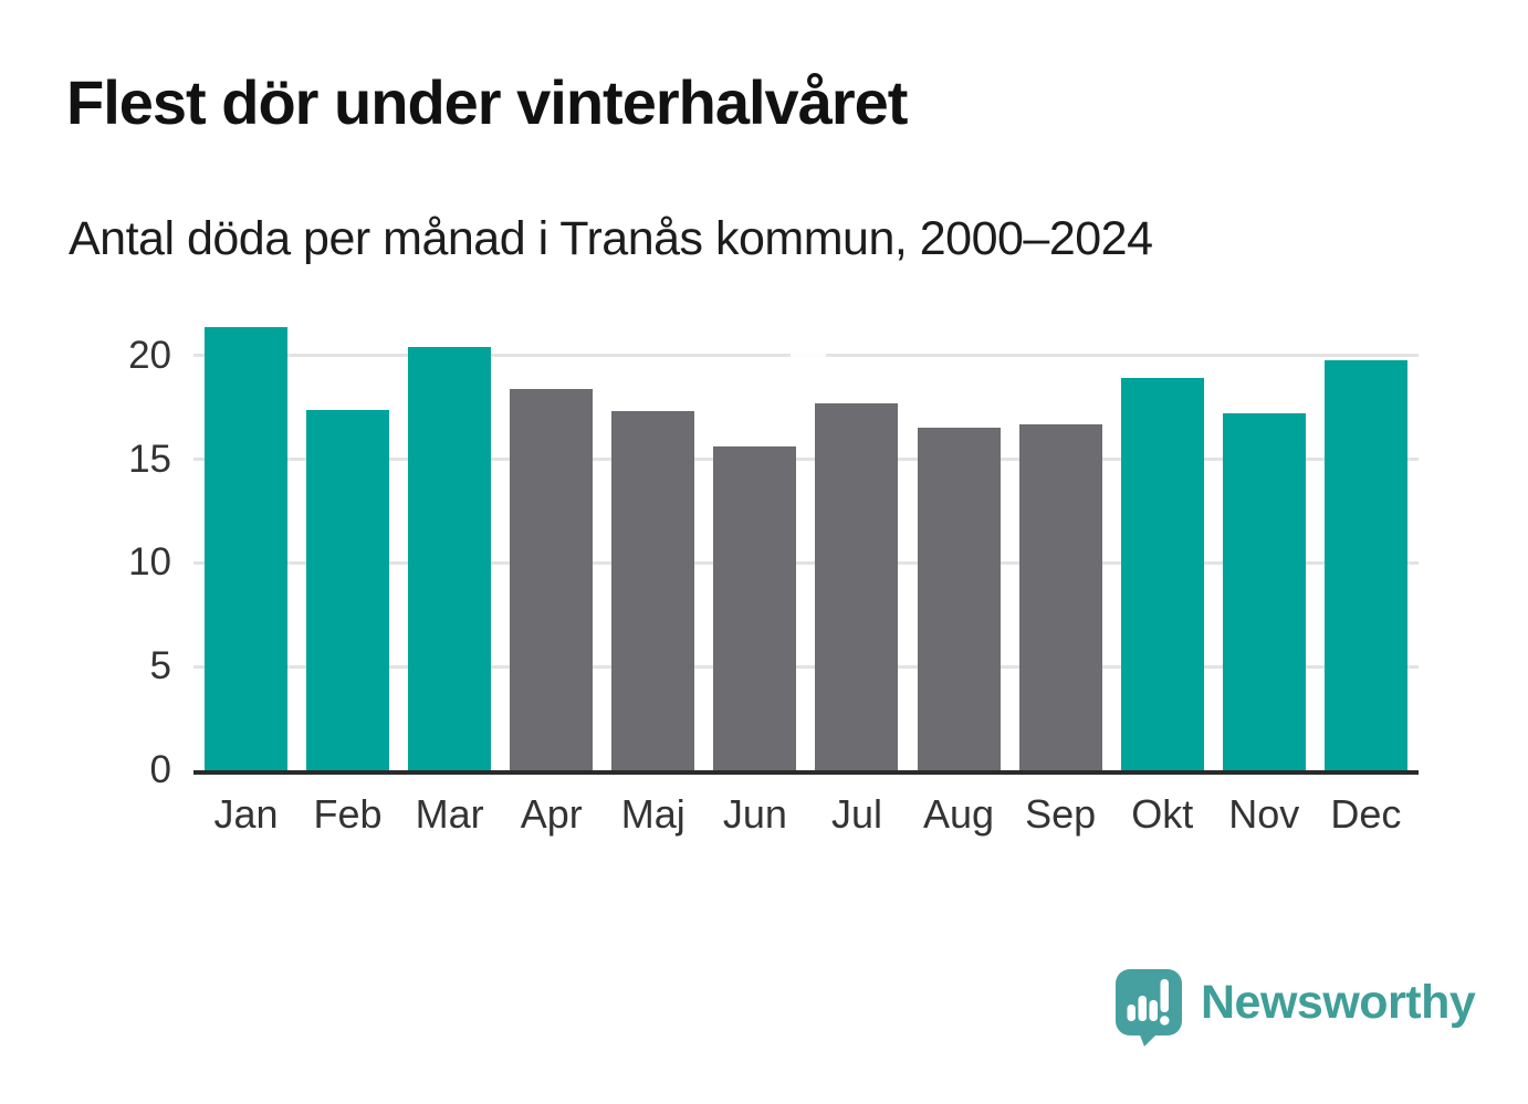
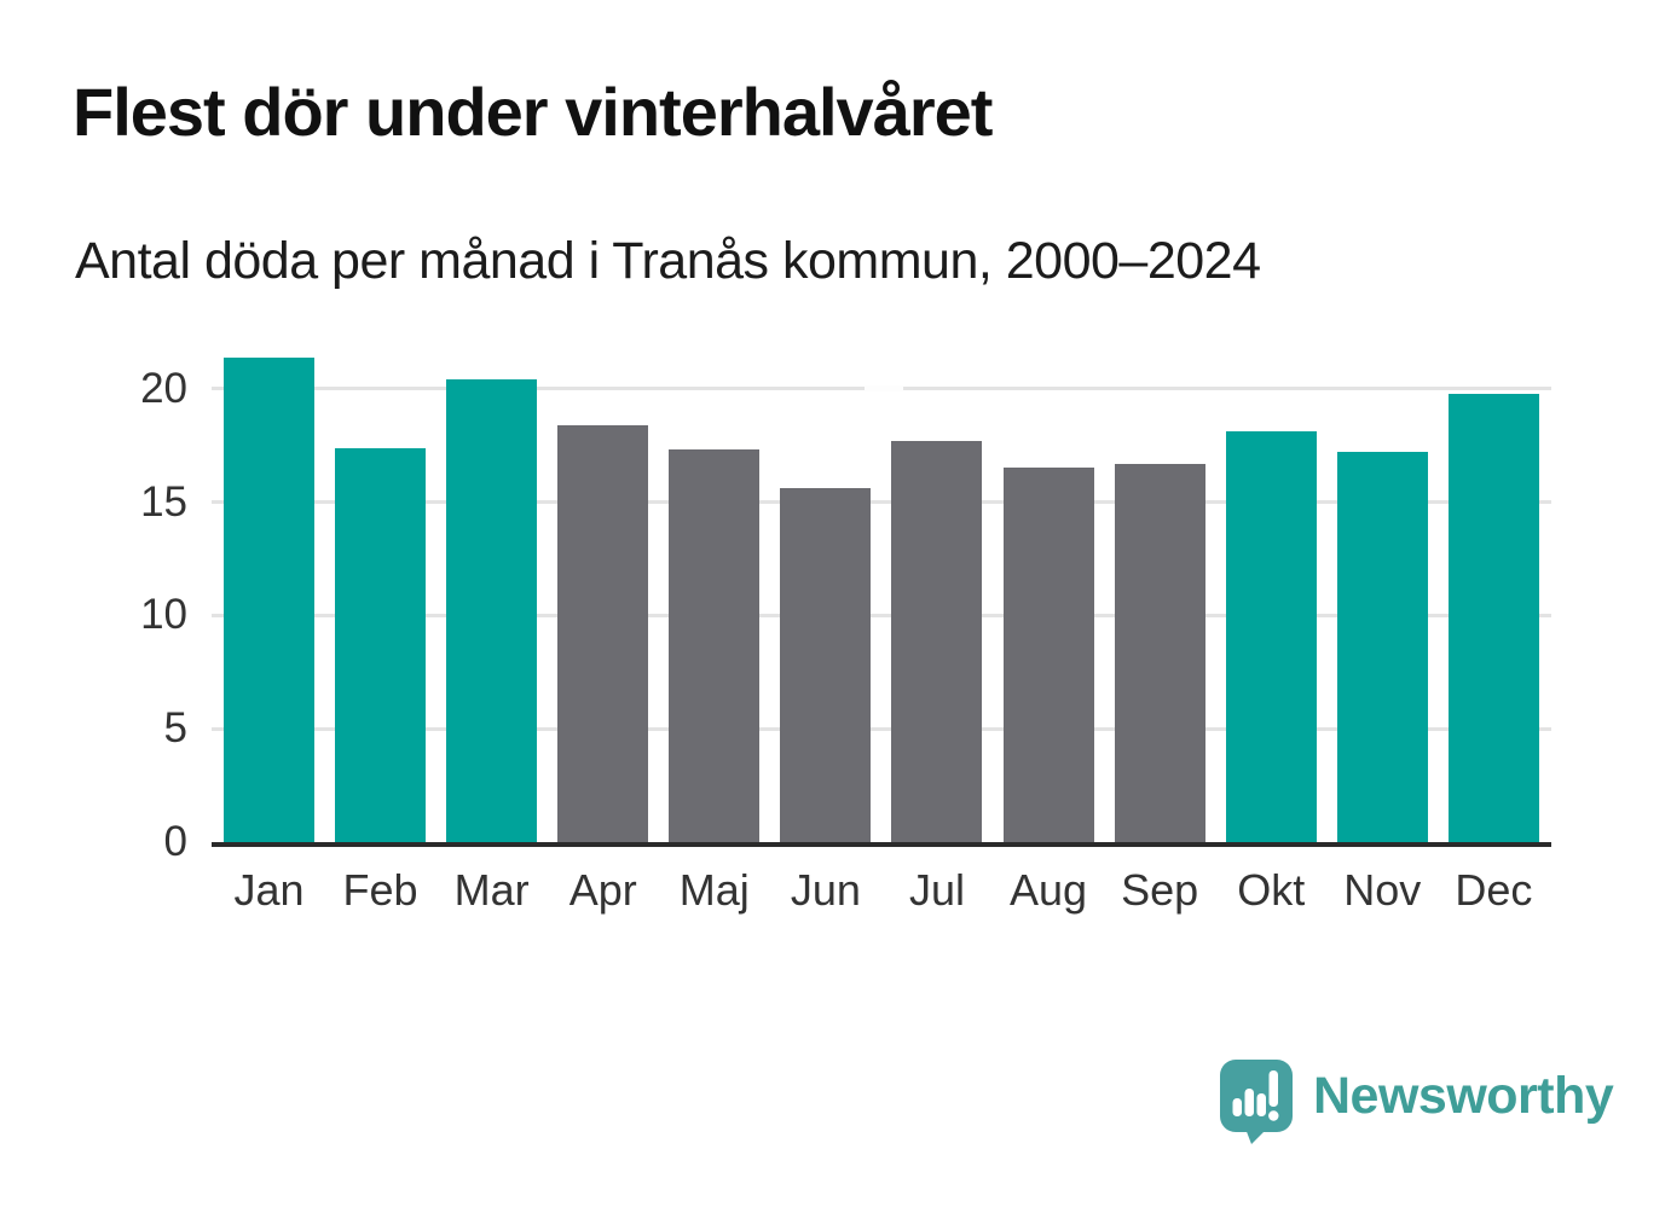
Okt: 18.9 -> 18.1
